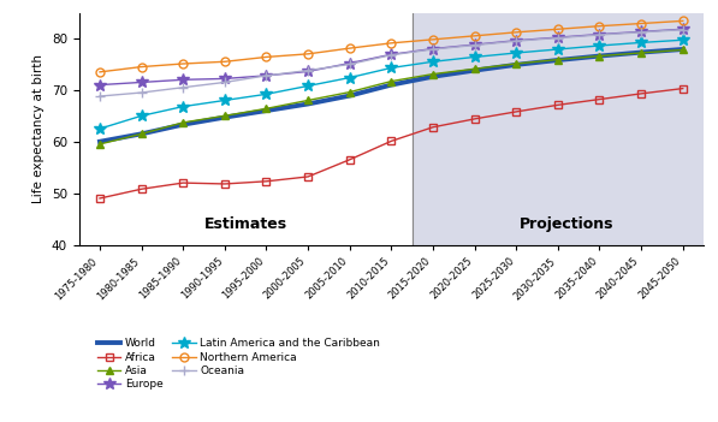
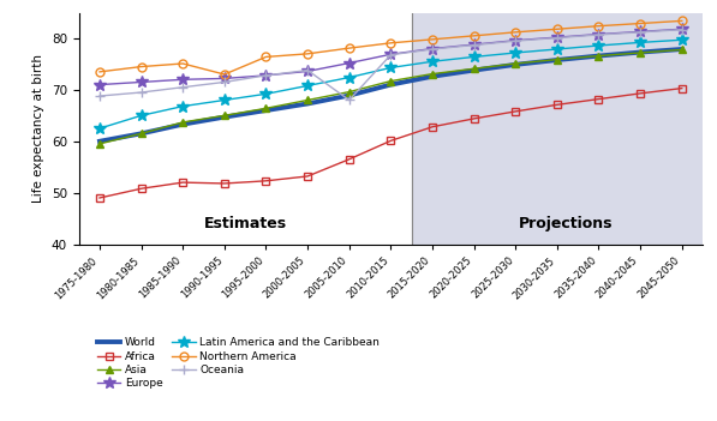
Northern America/1990-1995: 75.5 -> 73.0
Oceania/2005-2010: 75.0 -> 68.0
